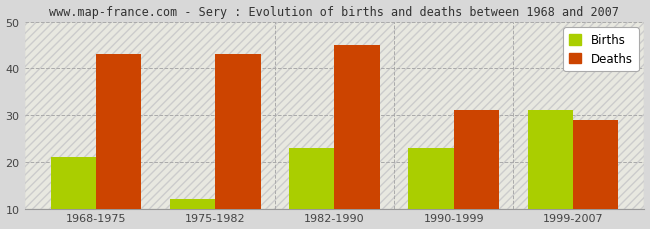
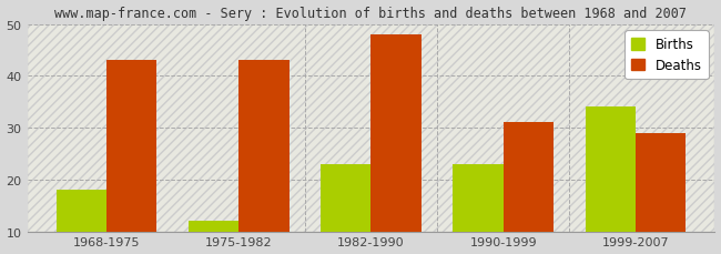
Births/1968-1975: 21 -> 18
Deaths/1982-1990: 45 -> 48
Births/1999-2007: 31 -> 34
